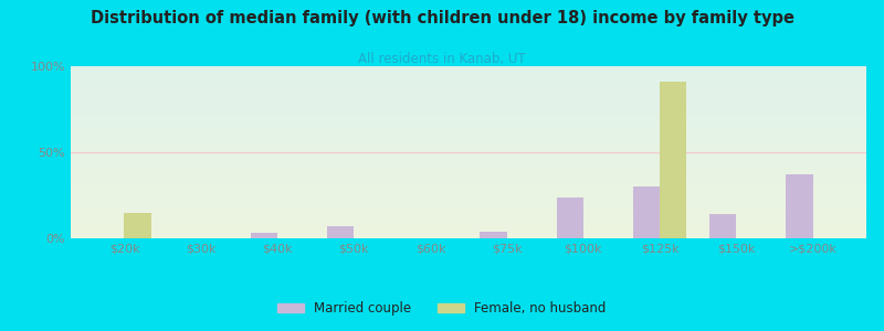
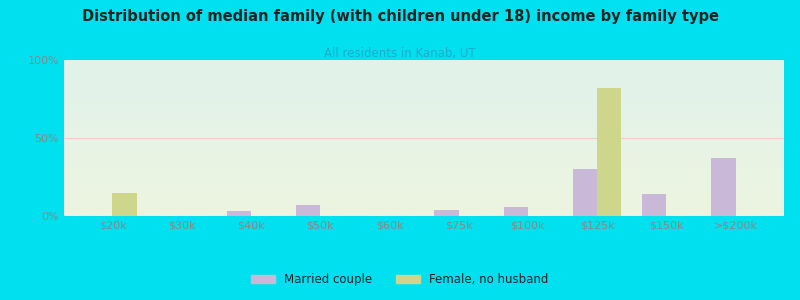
Married couple/$100k: 24% -> 6%
Female, no husband/$125k: 91% -> 82%
